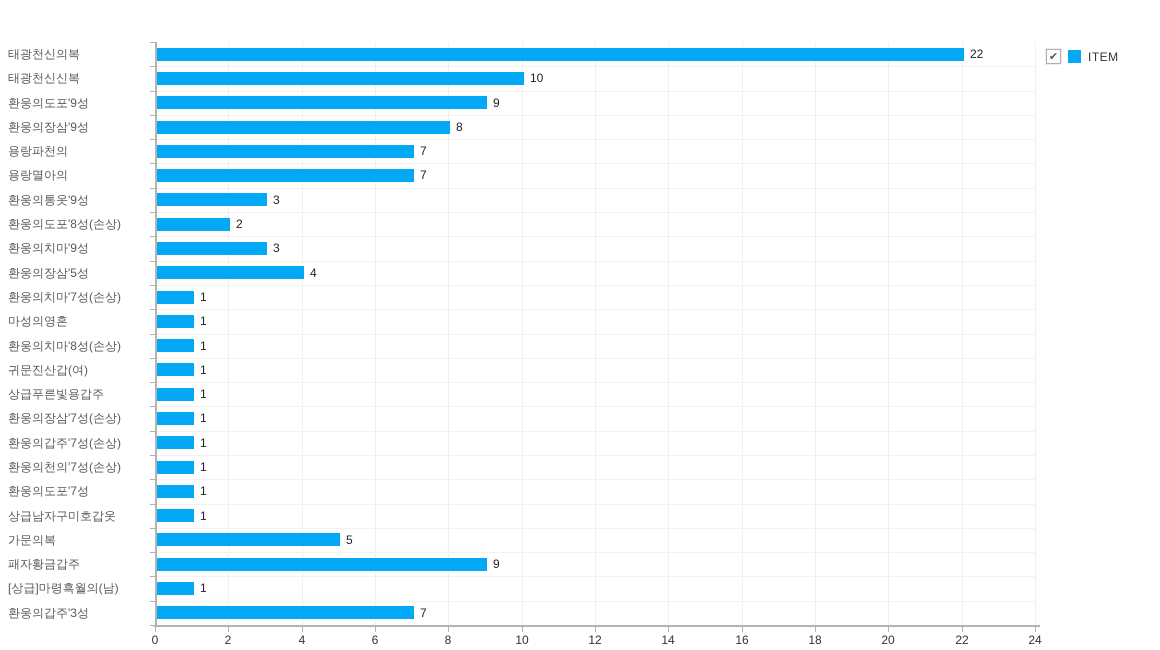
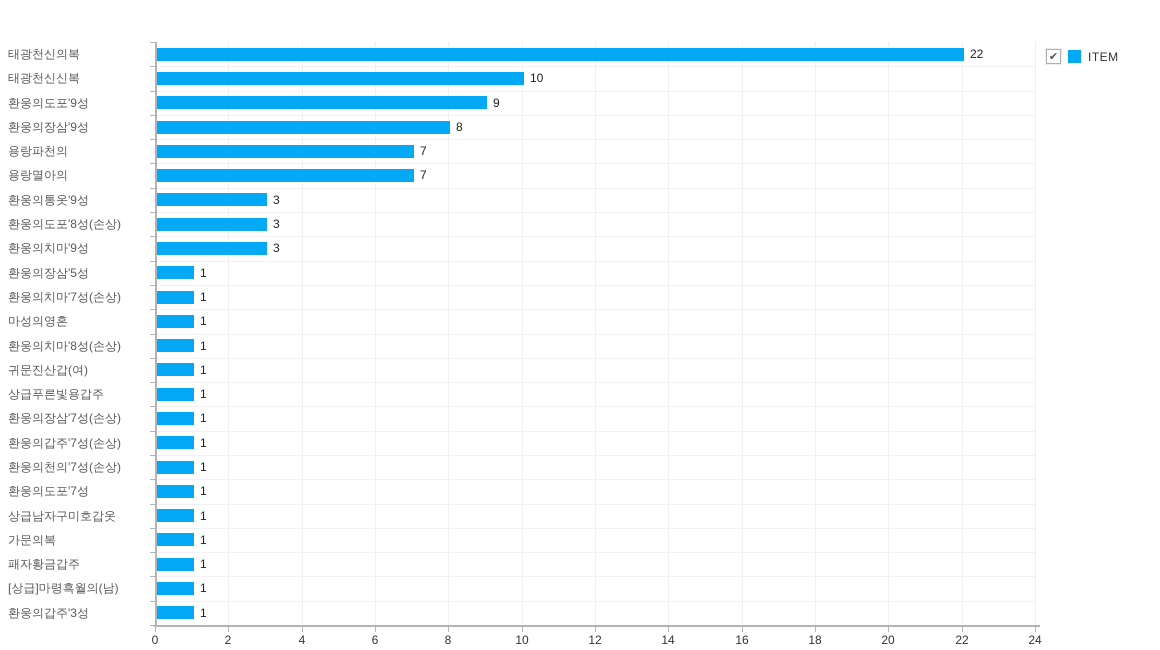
환웅의도포'8성(손상): 2 -> 3
환웅의장삼'5성: 4 -> 1
가문의복: 5 -> 1
패자황금갑주: 9 -> 1
환웅의갑주'3성: 7 -> 1
